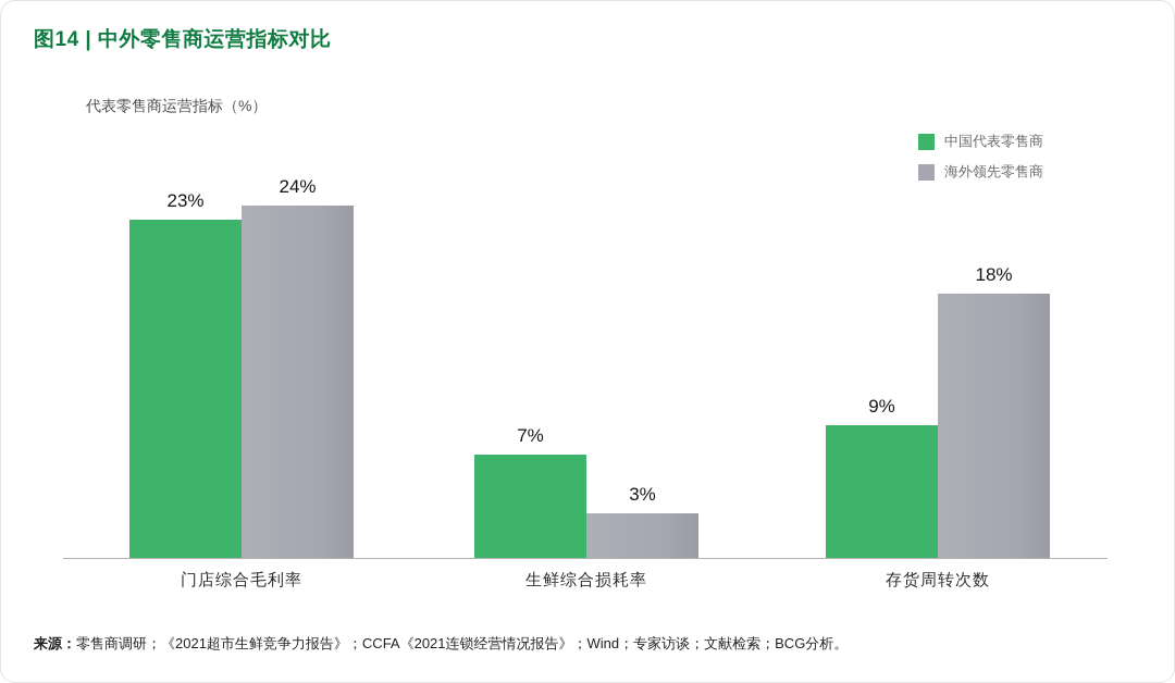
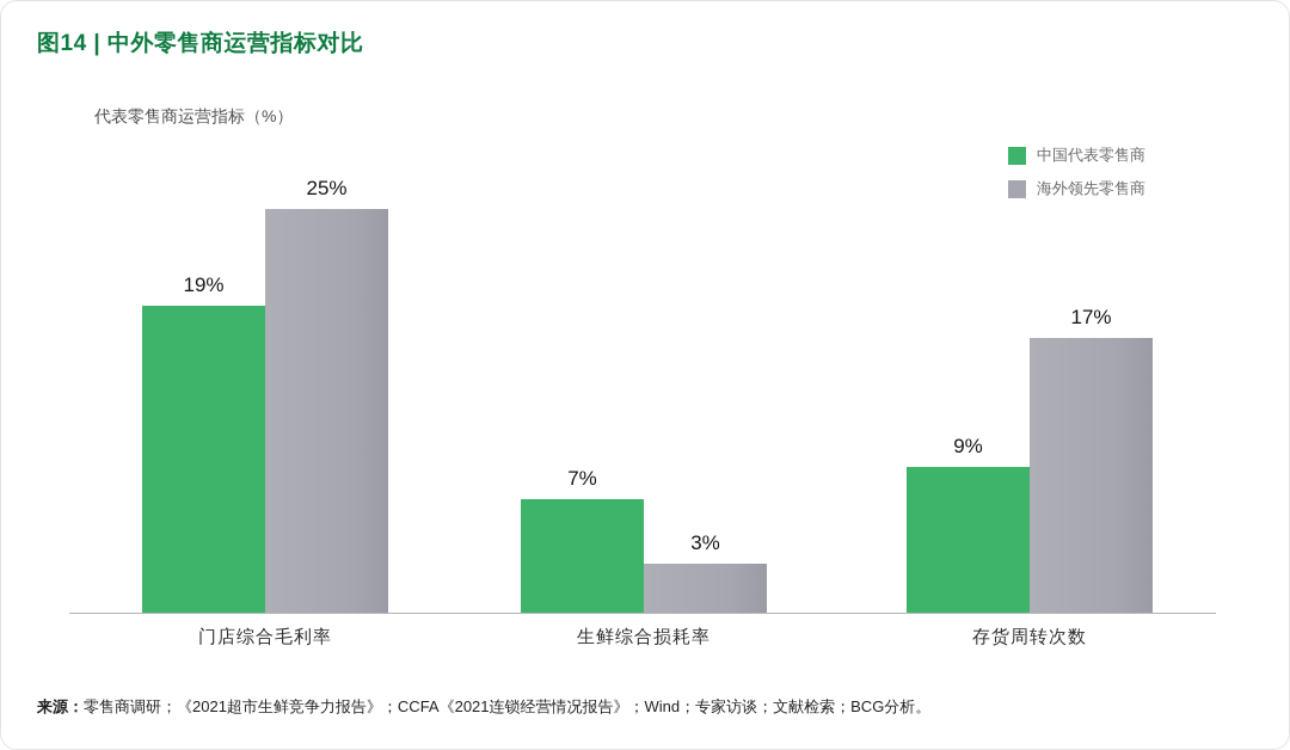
中国代表零售商/门店综合毛利率: 23% -> 19%
海外领先零售商/门店综合毛利率: 24% -> 25%
海外领先零售商/存货周转次数: 18% -> 17%
